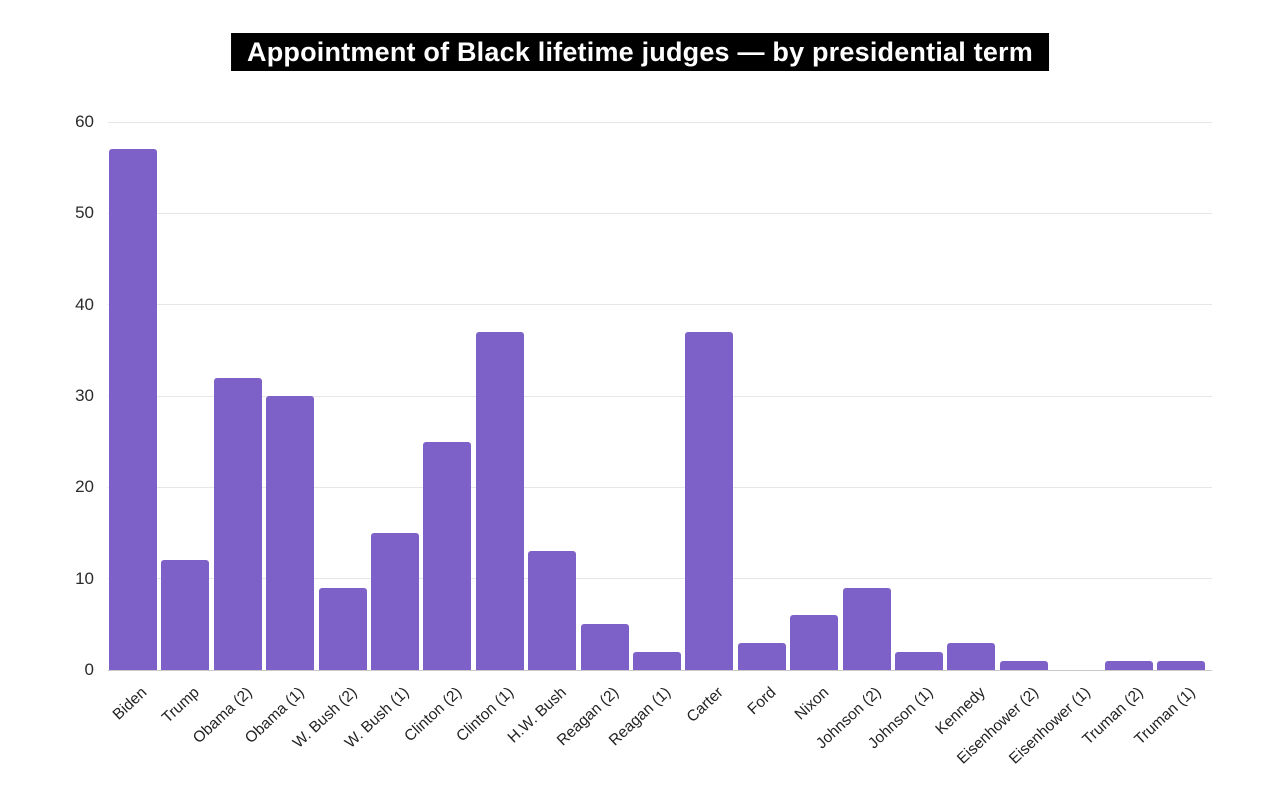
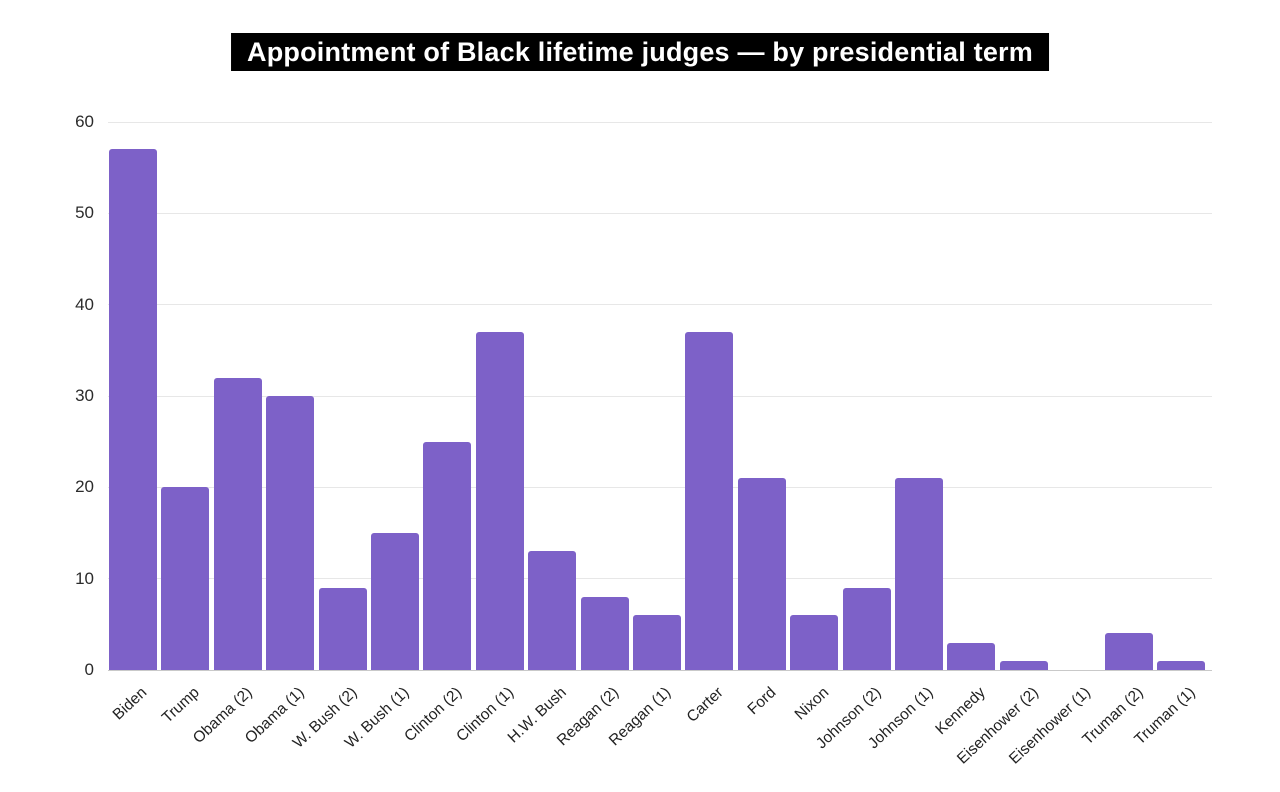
Trump: 12 -> 20
Reagan (2): 5 -> 8
Reagan (1): 2 -> 6
Ford: 3 -> 21
Johnson (1): 2 -> 21
Truman (2): 1 -> 4
